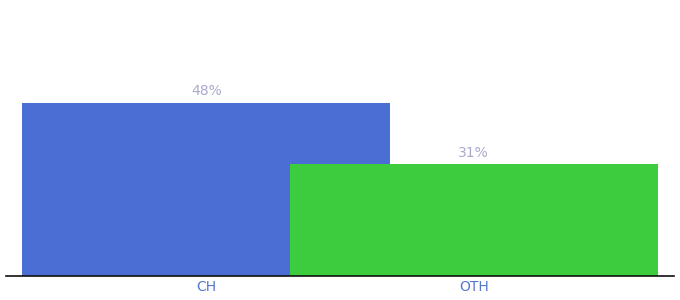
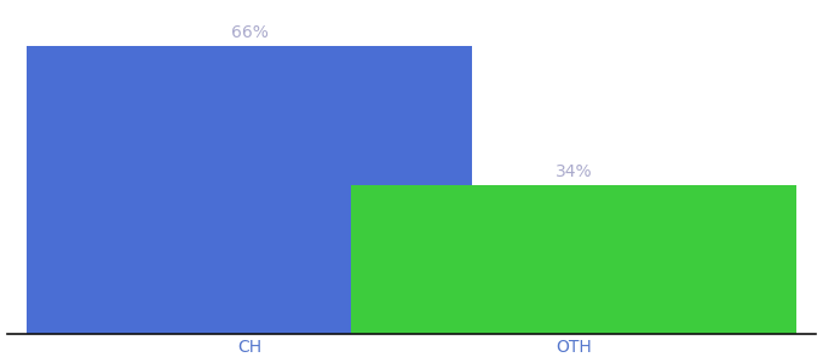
CH: 48% -> 66%
OTH: 31% -> 34%
